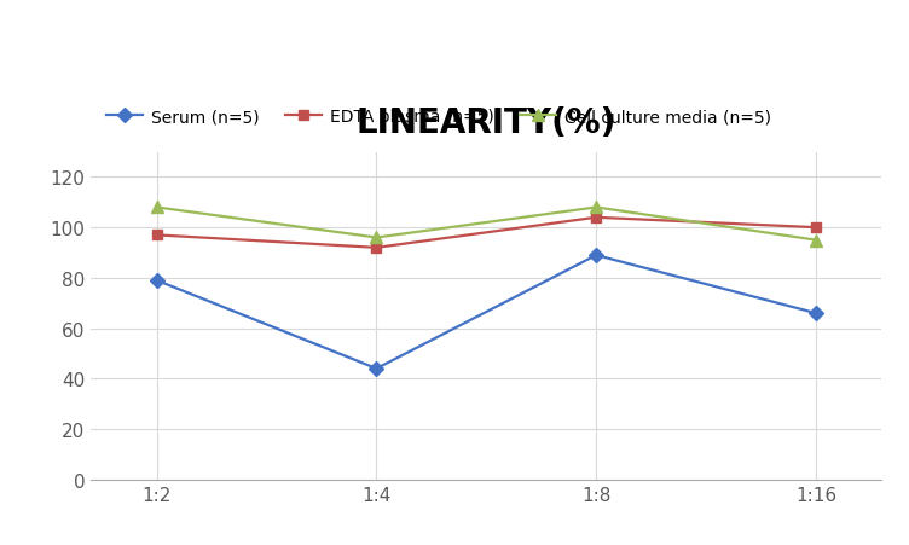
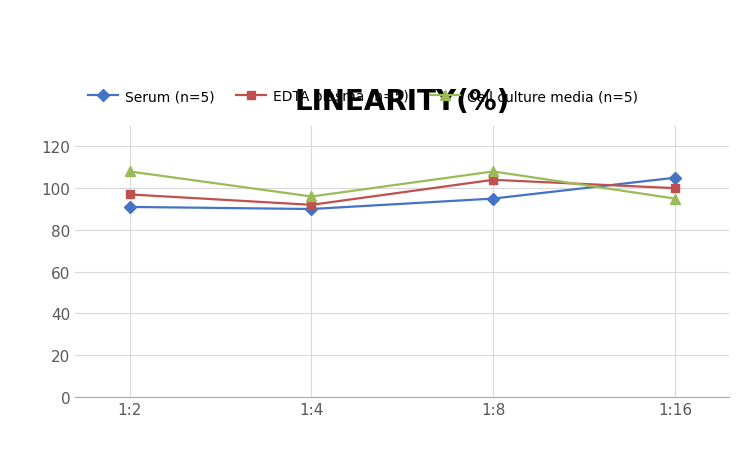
Serum (n=5)/1:2: 79 -> 91
Serum (n=5)/1:4: 44 -> 90
Serum (n=5)/1:8: 89 -> 95
Serum (n=5)/1:16: 66 -> 105
